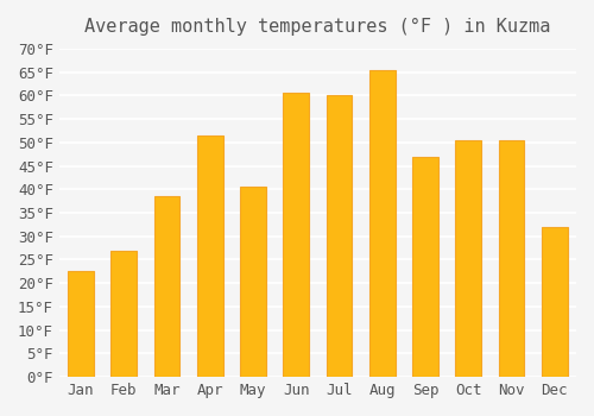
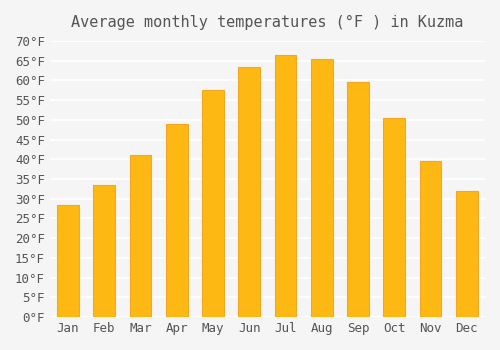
Jan: 22.5°F -> 28.5°F
Feb: 27.0°F -> 33.5°F
Mar: 38.5°F -> 41.0°F
Apr: 51.5°F -> 49.0°F
May: 40.5°F -> 57.5°F
Jun: 60.5°F -> 63.5°F
Jul: 60.0°F -> 66.5°F
Sep: 47.0°F -> 59.5°F
Nov: 50.5°F -> 39.5°F
